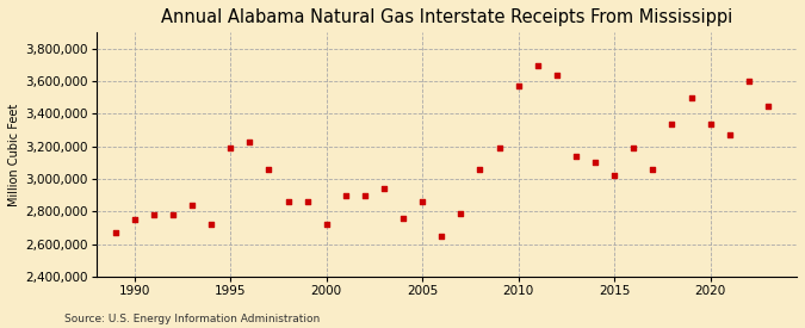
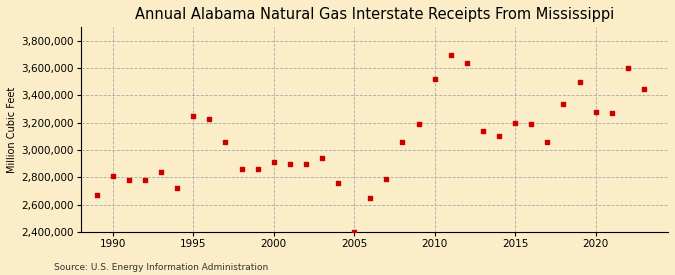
1990: 2,750,000 -> 2,810,000
1995: 3,190,000 -> 3,250,000
2000: 2,720,000 -> 2,910,000
2005: 2,860,000 -> 2,400,000
2010: 3,570,000 -> 3,520,000
2015: 3,020,000 -> 3,200,000
2020: 3,340,000 -> 3,280,000
